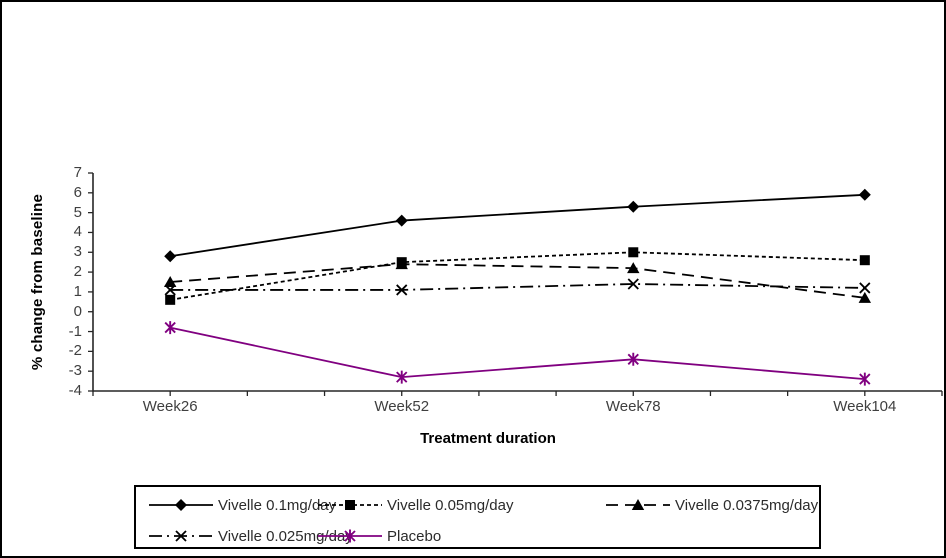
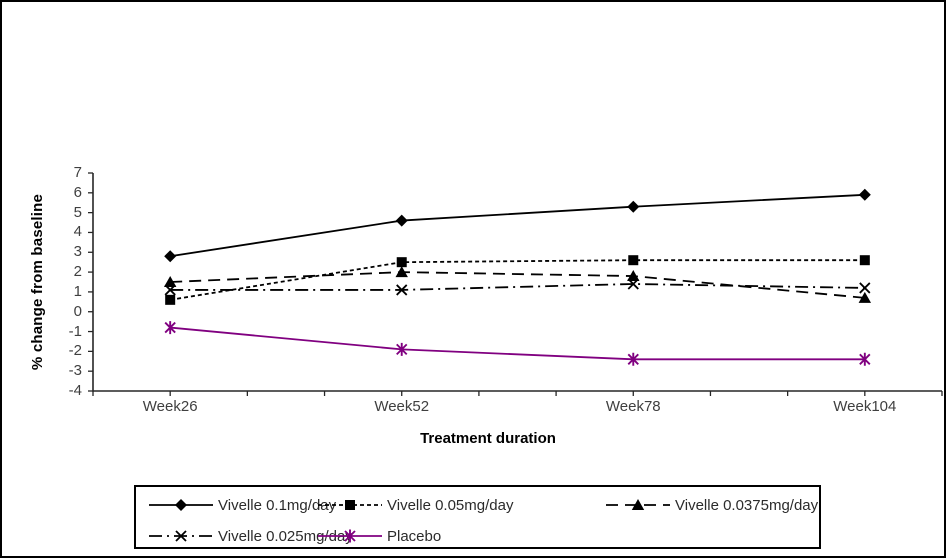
Vivelle 0.0375mg/day/Week52: 2.4 -> 2.0
Placebo/Week52: -3.3 -> -1.9
Vivelle 0.05mg/day/Week78: 3.0 -> 2.6
Vivelle 0.0375mg/day/Week78: 2.2 -> 1.8
Placebo/Week104: -3.4 -> -2.4
